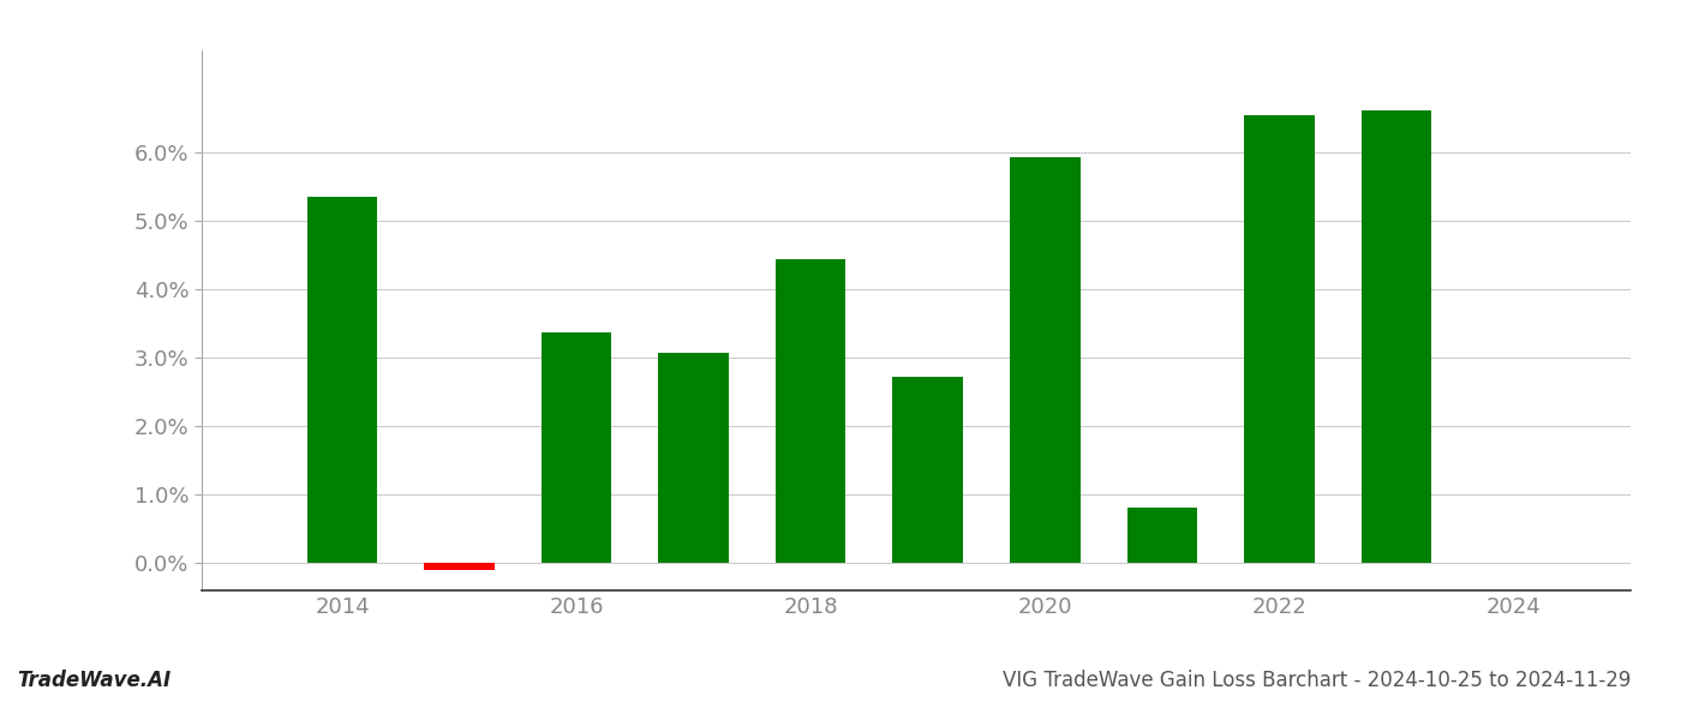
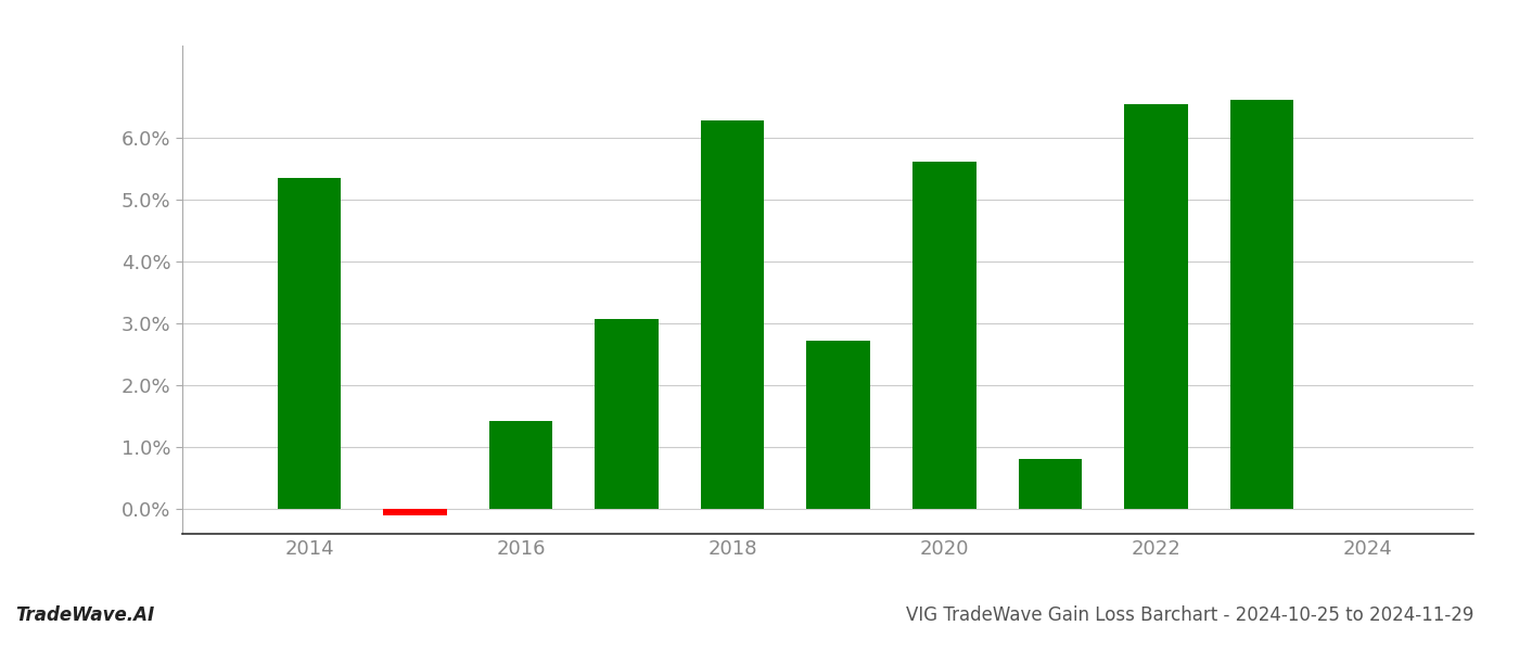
2016: 3.37% -> 1.42%
2018: 4.45% -> 6.28%
2020: 5.93% -> 5.62%
